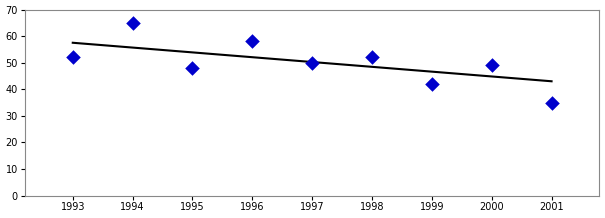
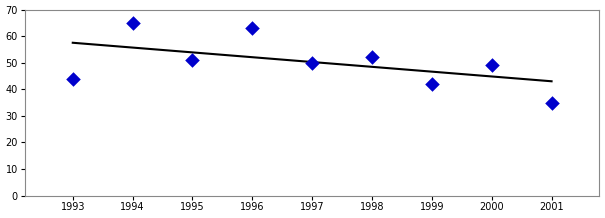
1993: 52 -> 44
1995: 48 -> 51
1996: 58 -> 63
